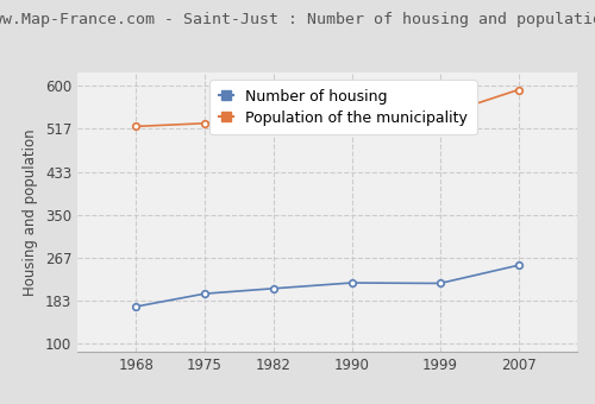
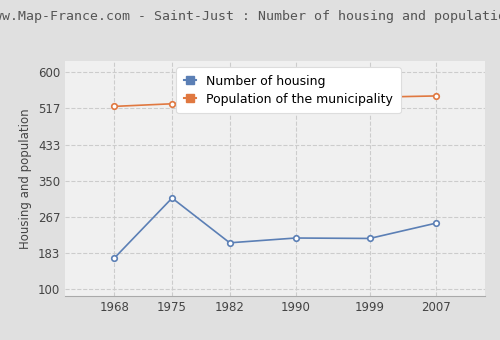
Number of housing/1975: 197 -> 310
Population of the municipality/2007: 592 -> 545
